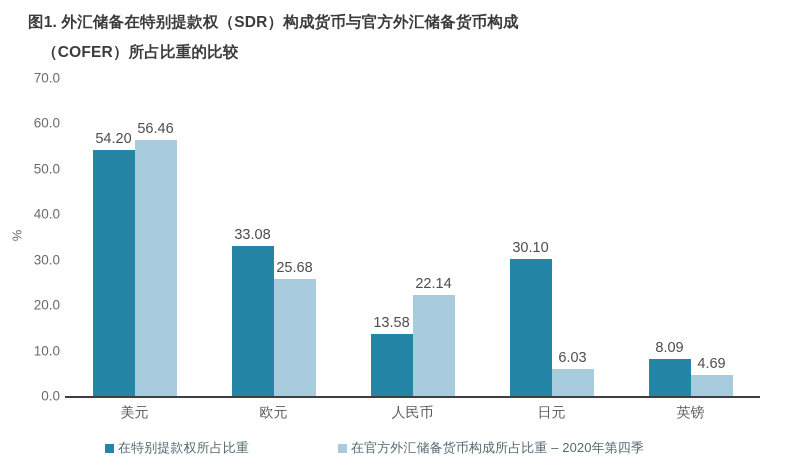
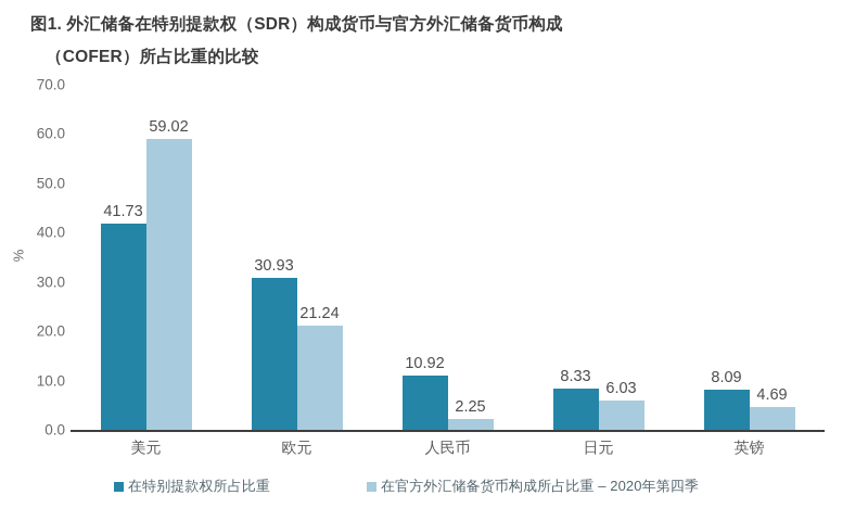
在特别提款权所占比重/美元: 54.20 -> 41.73
在官方外汇储备货币构成所占比重 – 2020年第四季/美元: 56.46 -> 59.02
在特别提款权所占比重/欧元: 33.08 -> 30.93
在官方外汇储备货币构成所占比重 – 2020年第四季/欧元: 25.68 -> 21.24
在特别提款权所占比重/人民币: 13.58 -> 10.92
在官方外汇储备货币构成所占比重 – 2020年第四季/人民币: 22.14 -> 2.25
在特别提款权所占比重/日元: 30.10 -> 8.33
